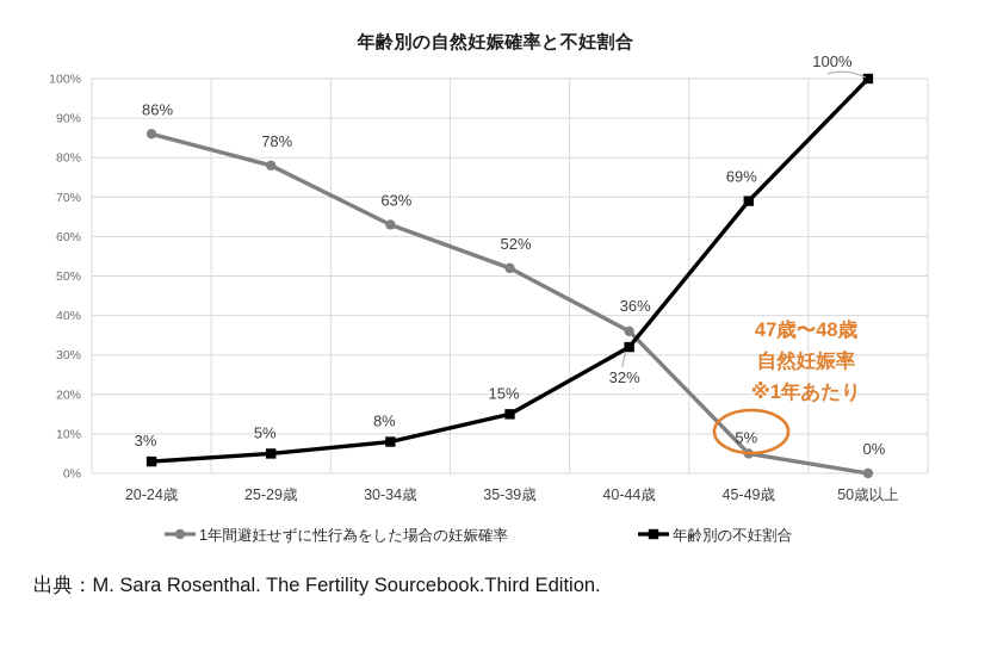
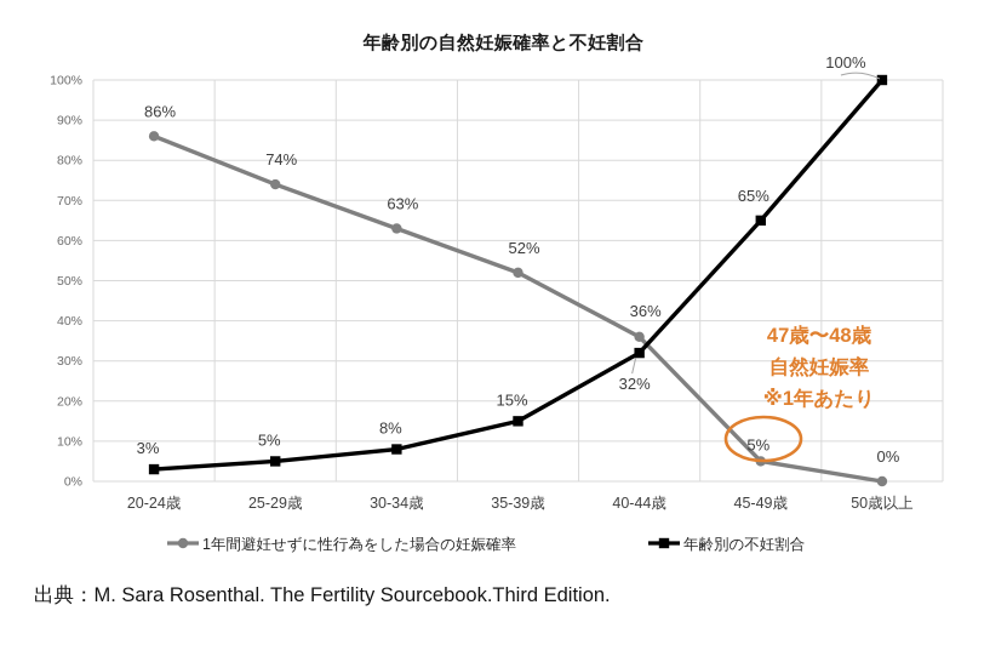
1年間避妊せずに性行為をした場合の妊娠確率/25-29歳: 78% -> 74%
年齢別の不妊割合/45-49歳: 69% -> 65%
